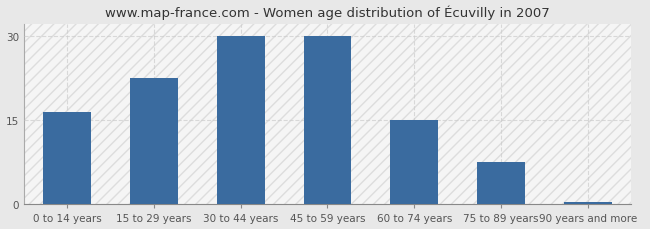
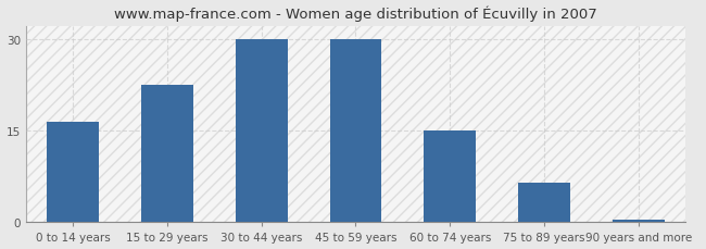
75 to 89 years: 7.5 -> 6.4
